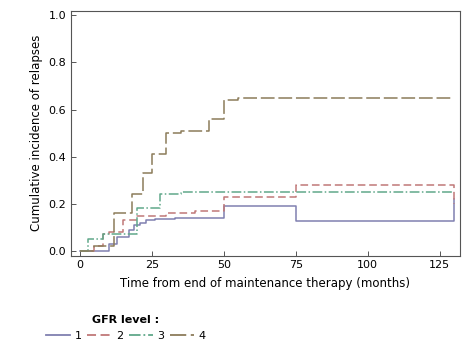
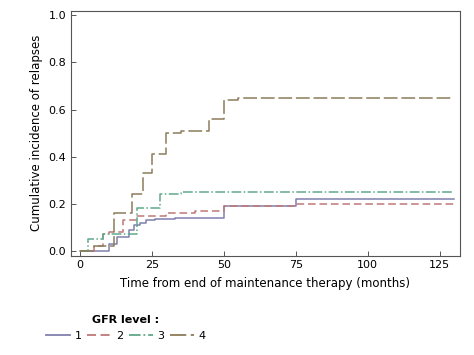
2/50: 0.23 -> 0.19
1/75: 0.125 -> 0.220
2/75: 0.28 -> 0.20
